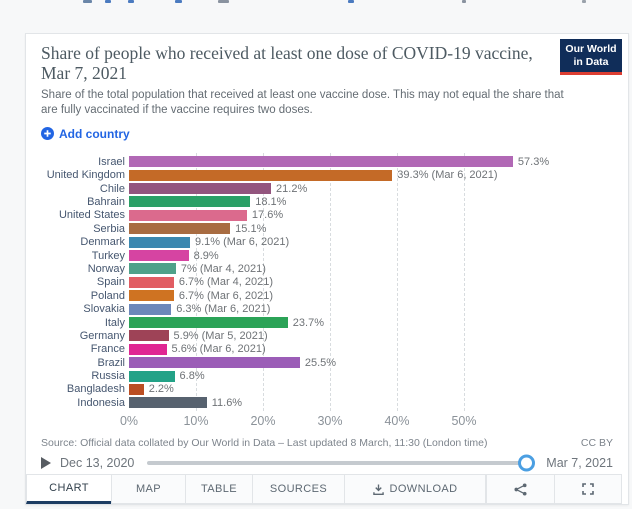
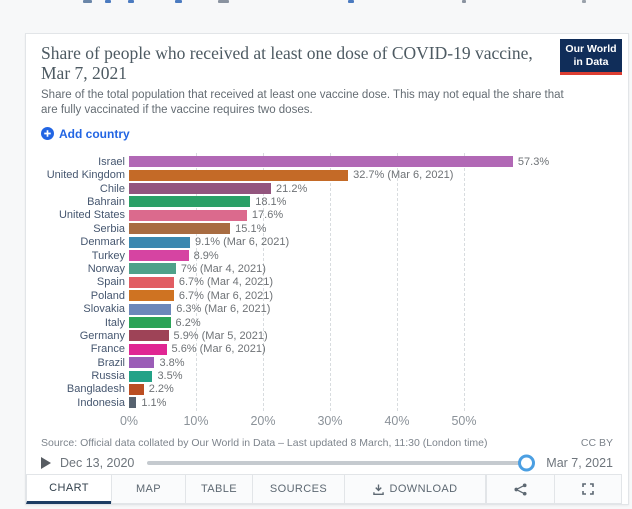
United Kingdom: 39.3% -> 32.7%
Italy: 23.7% -> 6.2%
Brazil: 25.5% -> 3.8%
Russia: 6.8% -> 3.5%
Indonesia: 11.6% -> 1.1%
